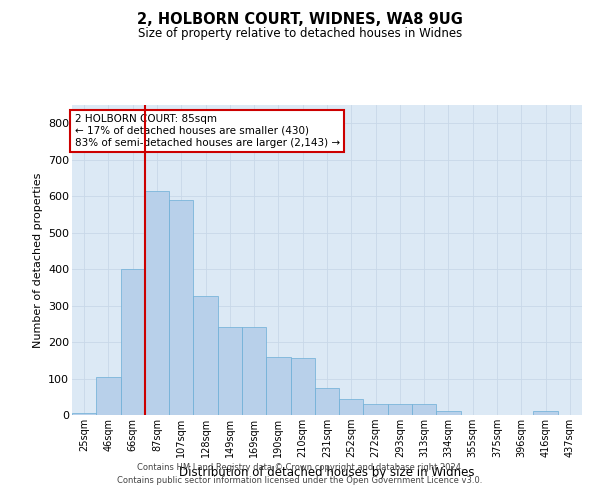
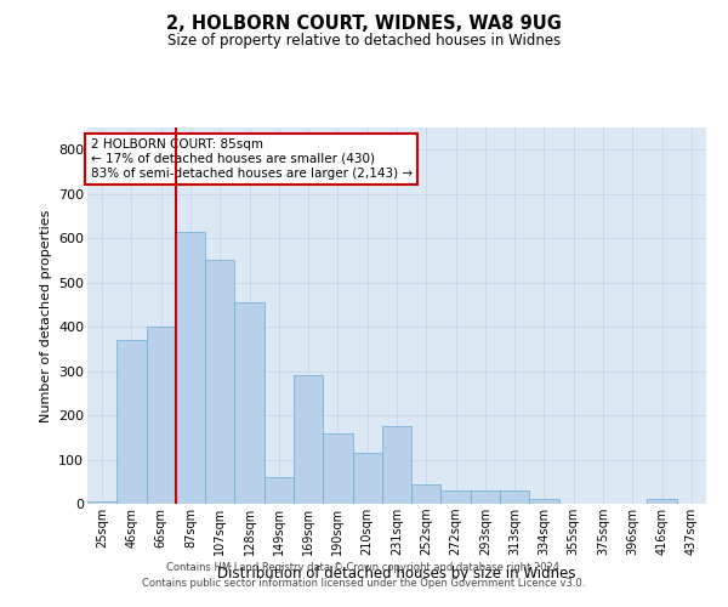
46sqm: 105 -> 370
107sqm: 590 -> 550
128sqm: 325 -> 455
149sqm: 240 -> 60
169sqm: 240 -> 290
210sqm: 155 -> 115
231sqm: 75 -> 175
